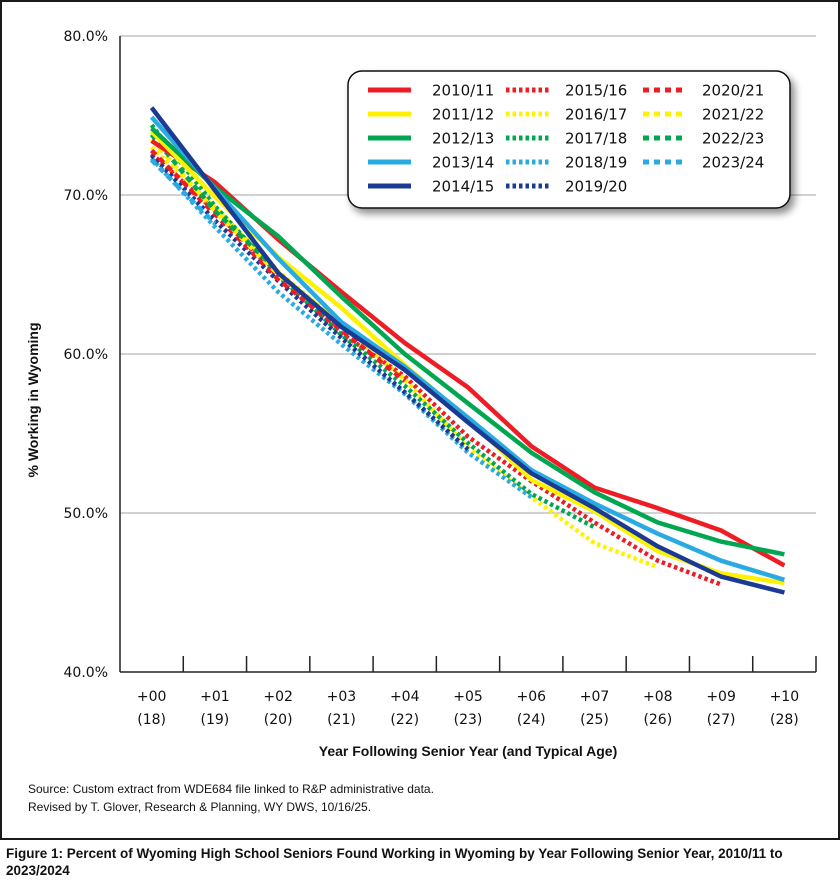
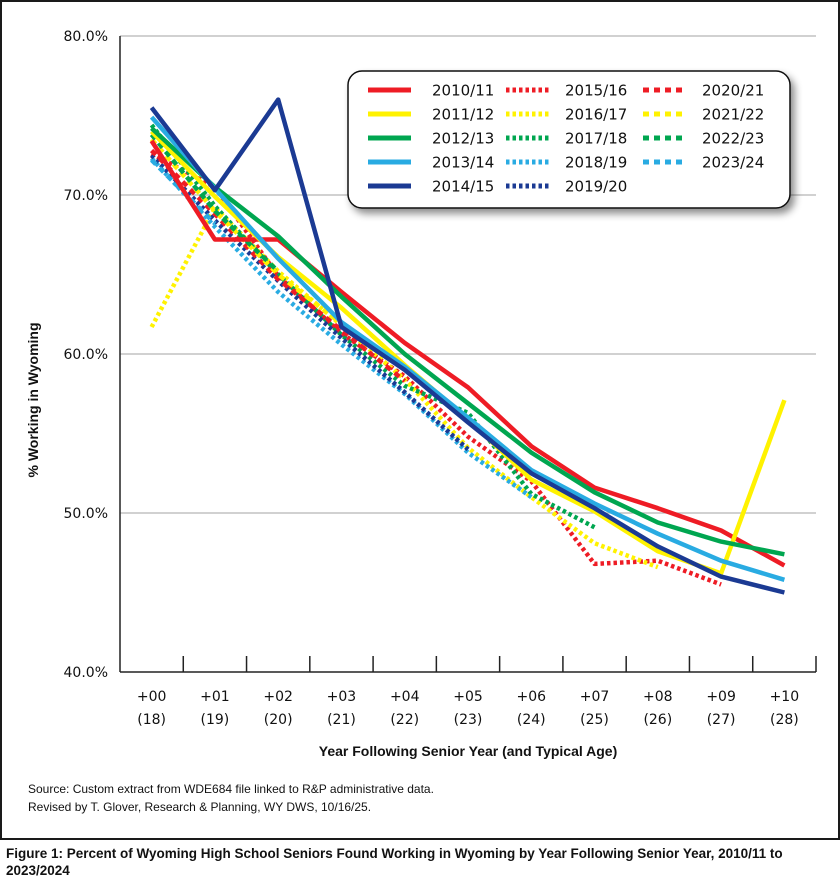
2016/17/+00: 73.0% -> 61.7%
2010/11/+01: 70.8% -> 67.2%
2015/16/+01: 69.0% -> 70.5%
2014/15/+02: 65.1% -> 76.0%
2017/18/+05: 54.4% -> 56.3%
2015/16/+07: 49.4% -> 46.8%
2011/12/+10: 45.6% -> 57.1%
